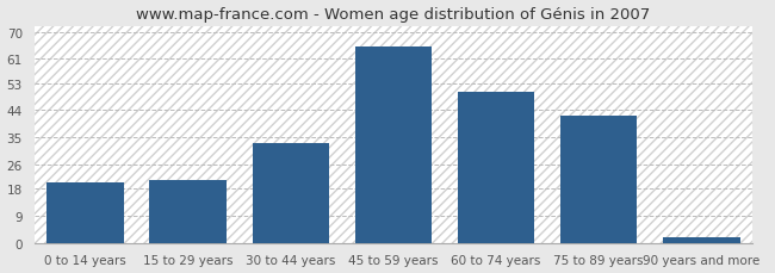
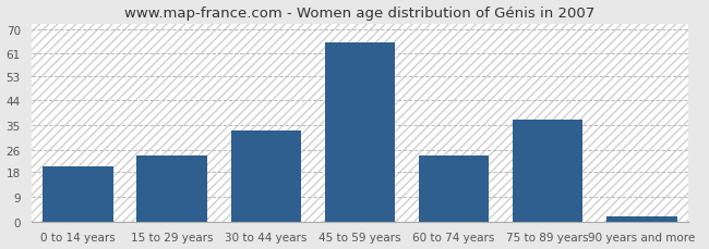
15 to 29 years: 21 -> 24
60 to 74 years: 50 -> 24
75 to 89 years: 42 -> 37
